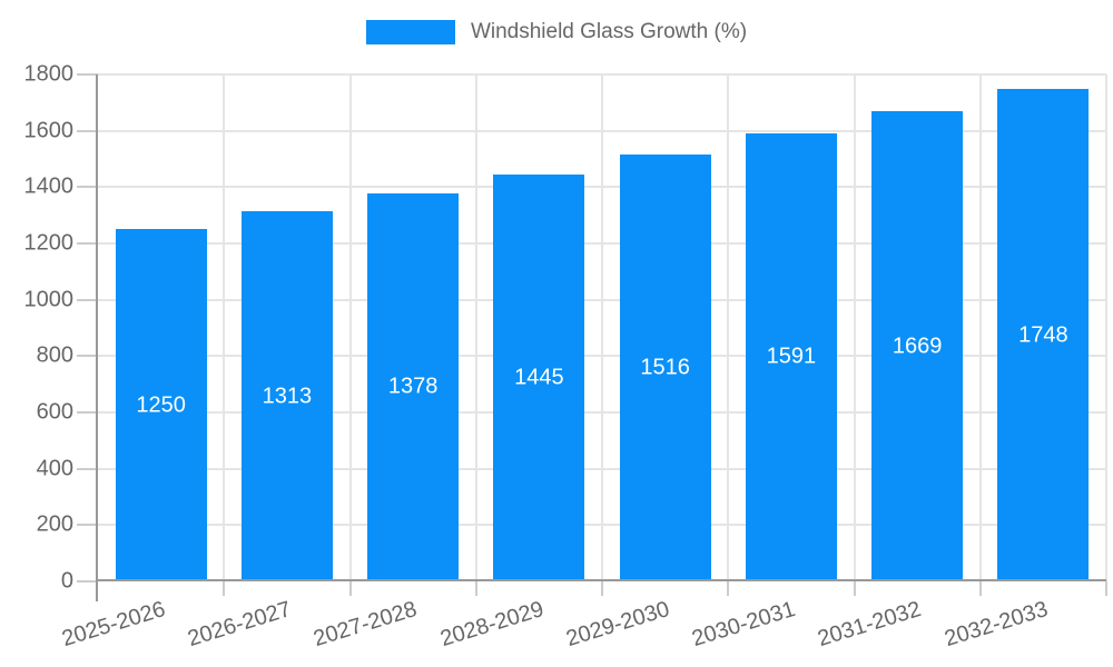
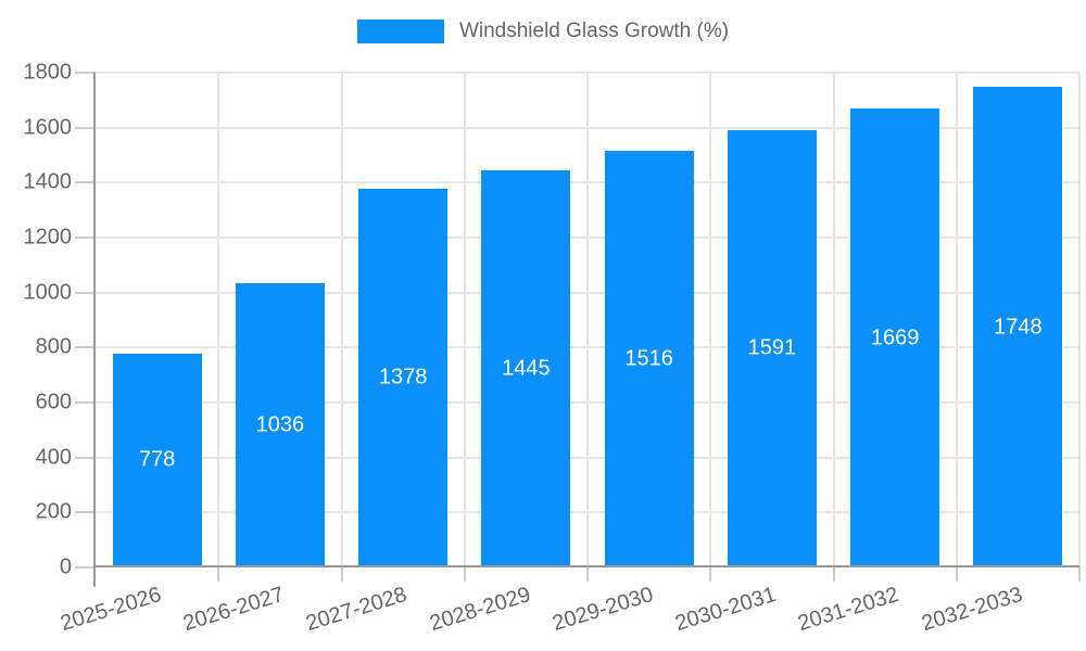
2025-2026: 1250 -> 778
2026-2027: 1313 -> 1036
